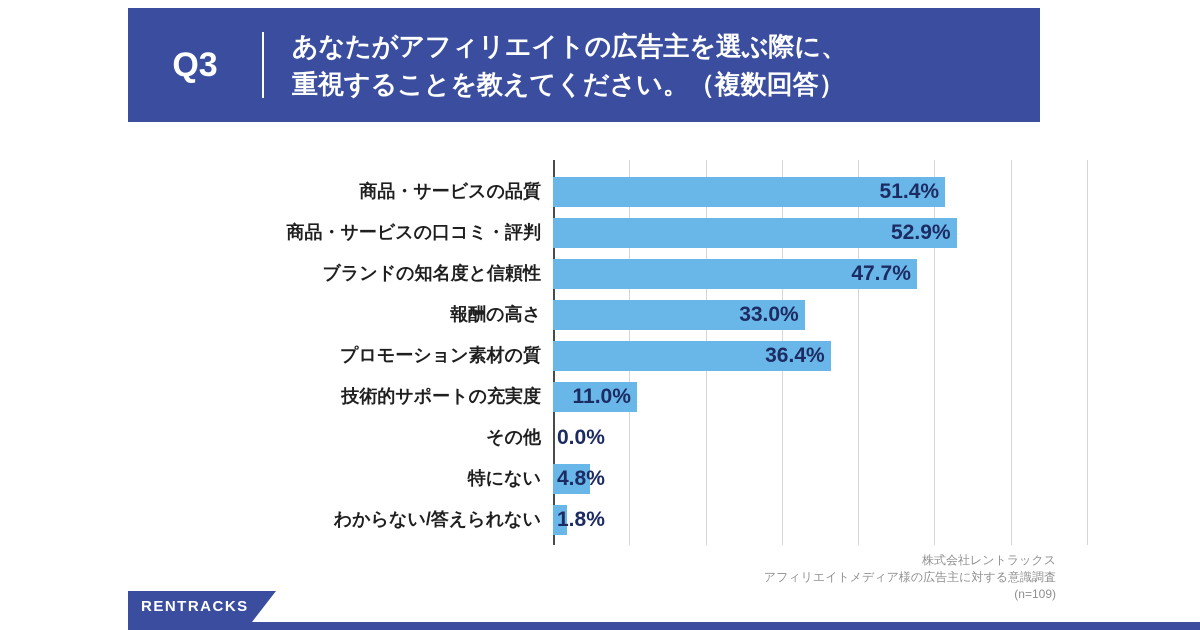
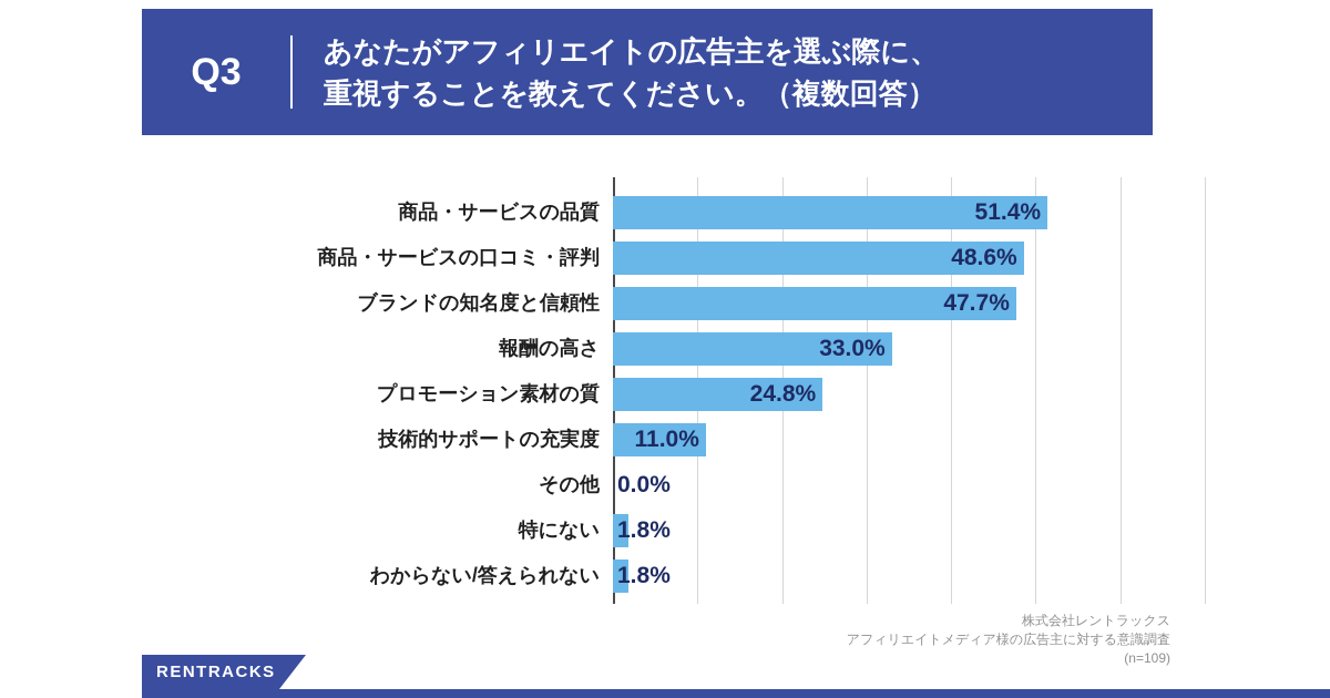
商品・サービスの口コミ・評判: 52.9% -> 48.6%
プロモーション素材の質: 36.4% -> 24.8%
特にない: 4.8% -> 1.8%
